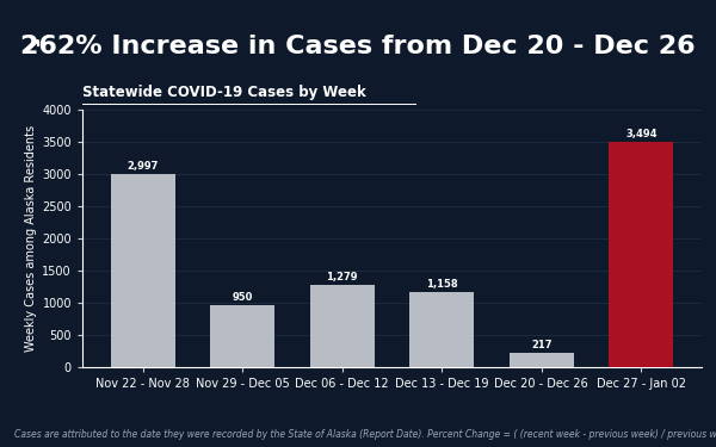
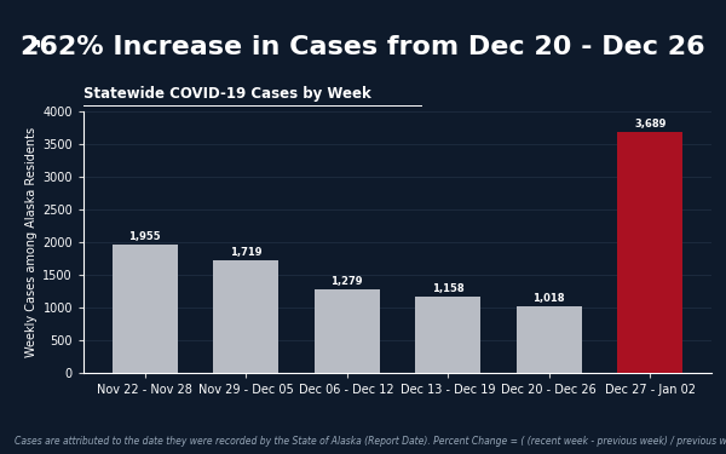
Nov 22 - Nov 28: 2,997 -> 1,955
Nov 29 - Dec 05: 950 -> 1,719
Dec 20 - Dec 26: 217 -> 1,018
Dec 27 - Jan 02: 3,494 -> 3,689
